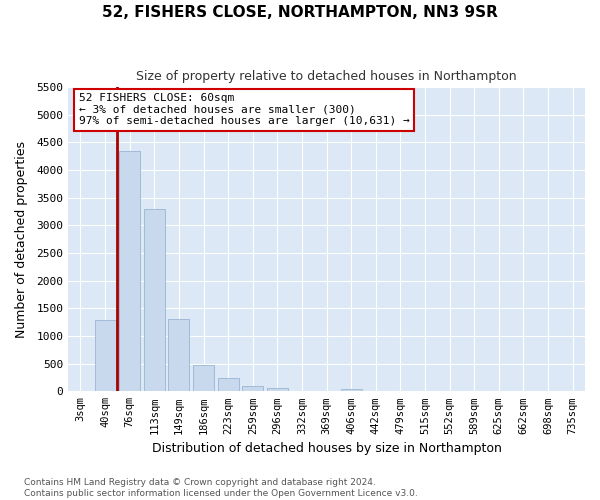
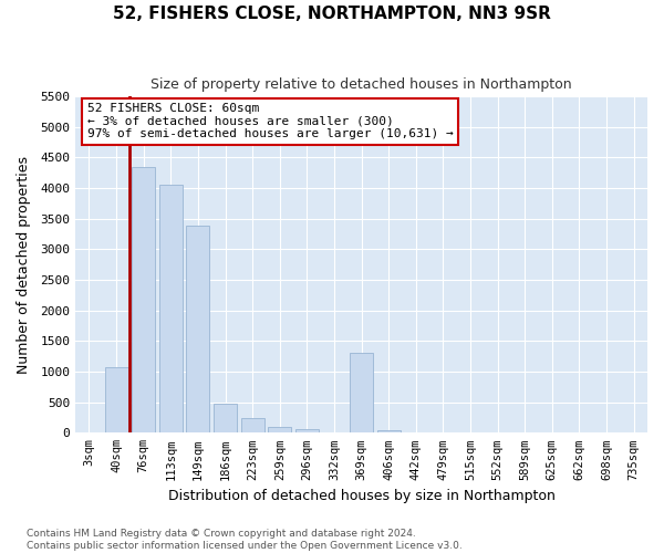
40sqm: 1280 -> 1080
113sqm: 3300 -> 4060
149sqm: 1300 -> 3380
369sqm: 0 -> 1300
